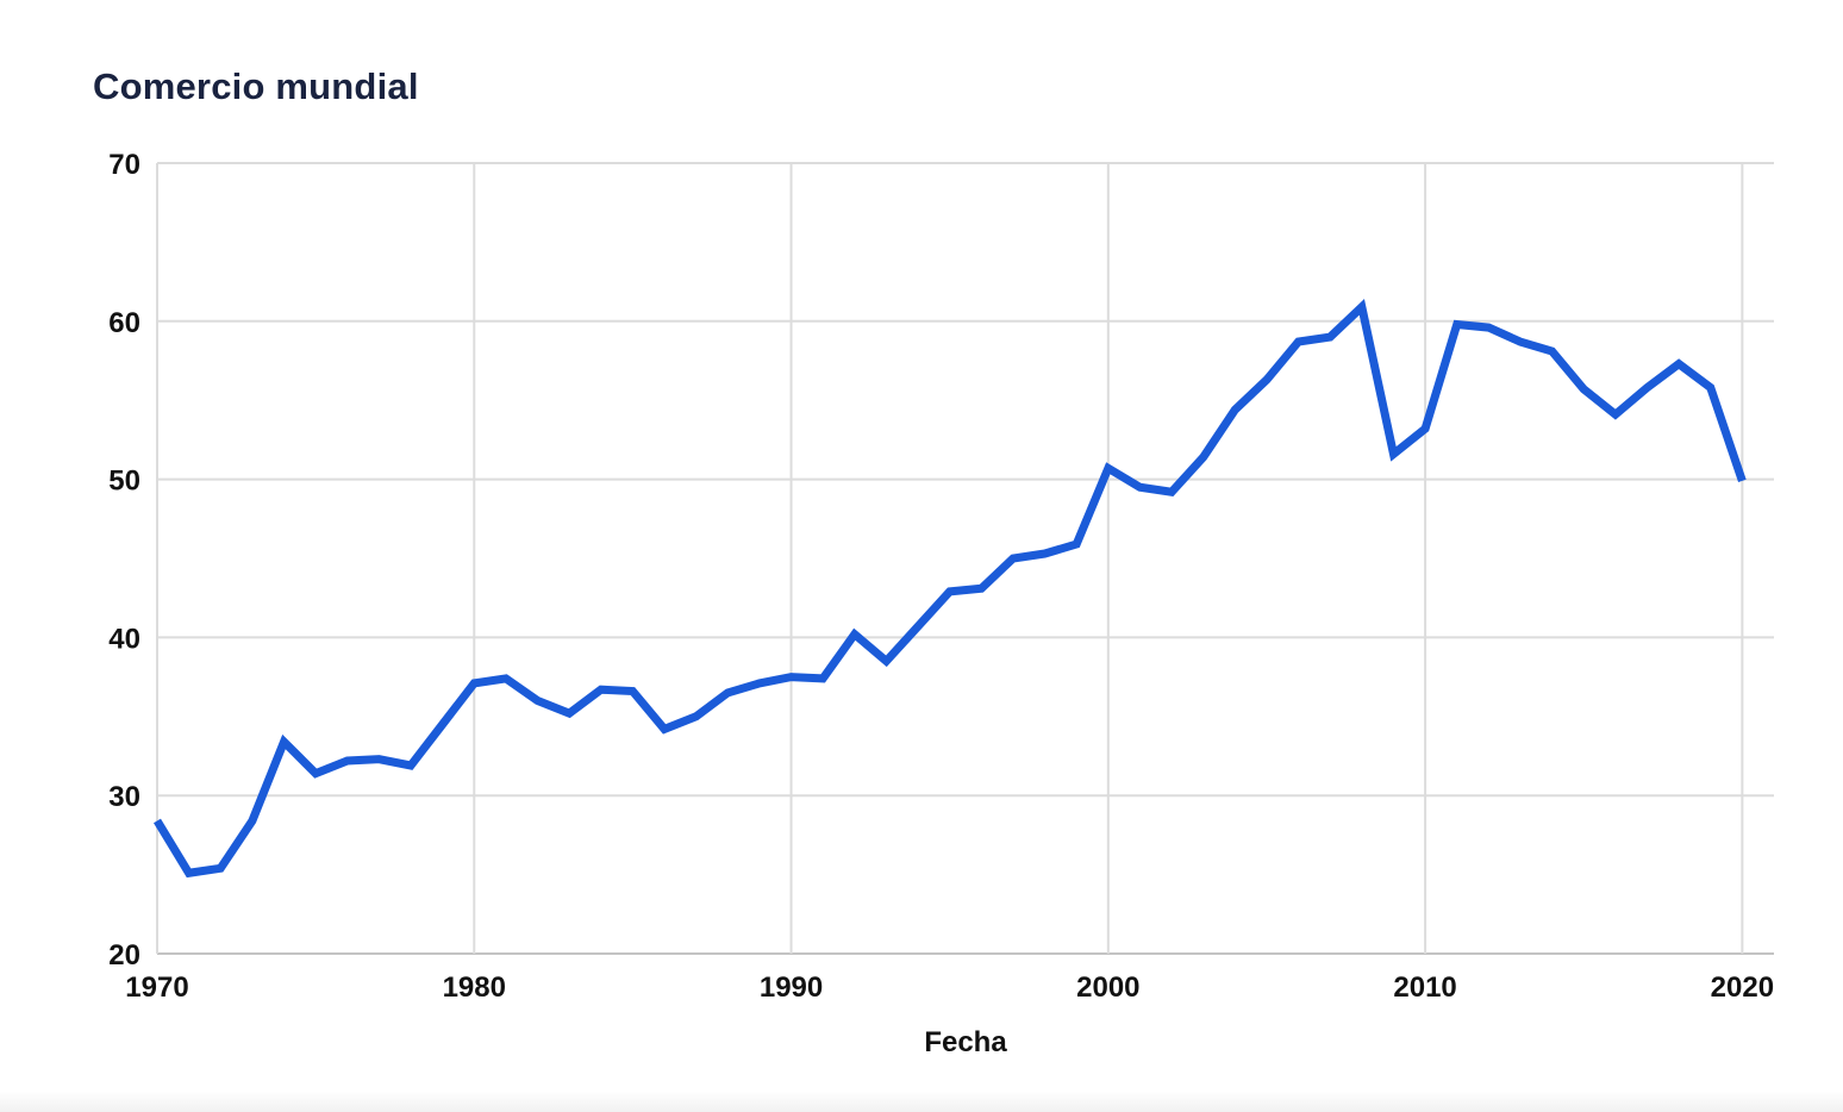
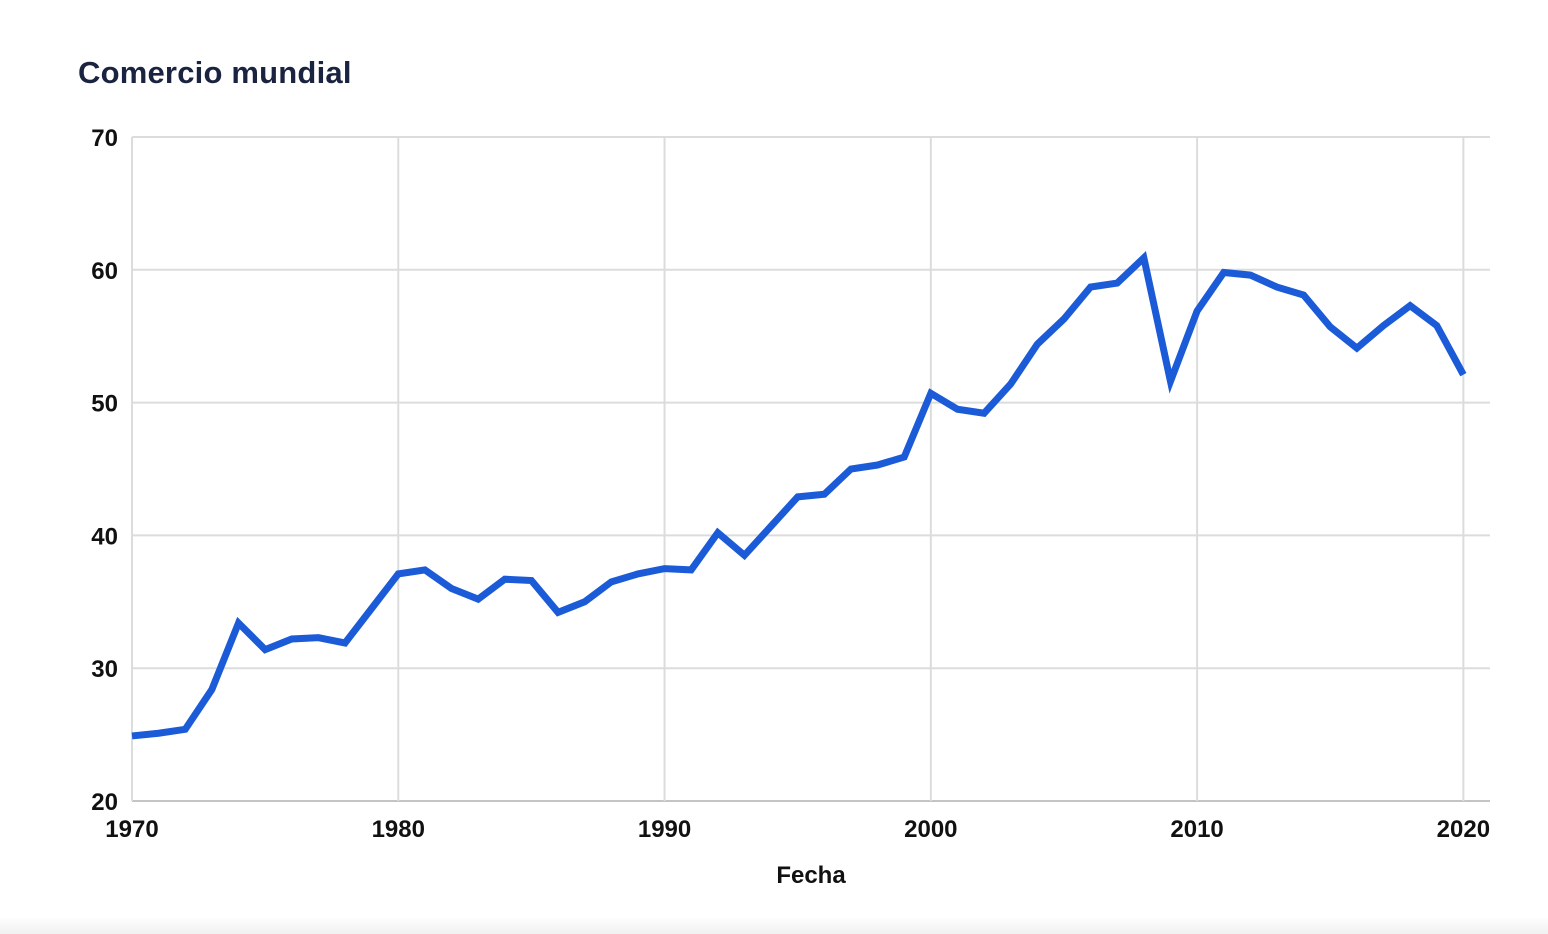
1970: 28.4 -> 24.9
2010: 53.2 -> 56.9
2020: 49.9 -> 52.1
